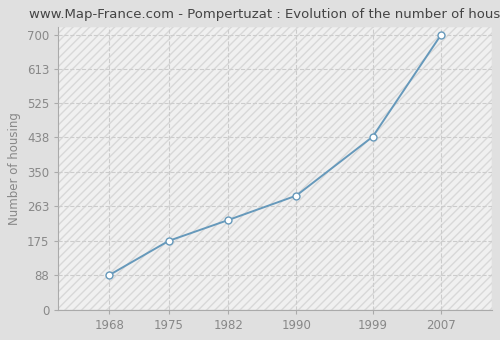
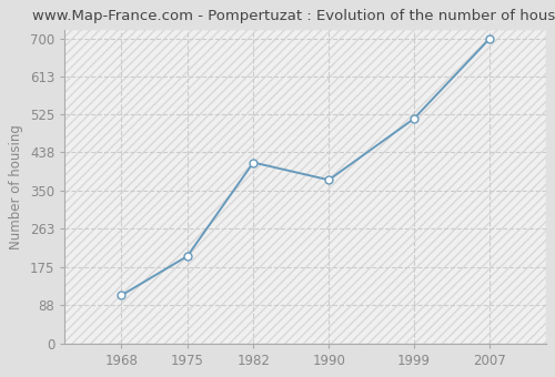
1968: 88 -> 110
1975: 175 -> 200
1982: 228 -> 415
1990: 290 -> 375
1999: 440 -> 515
